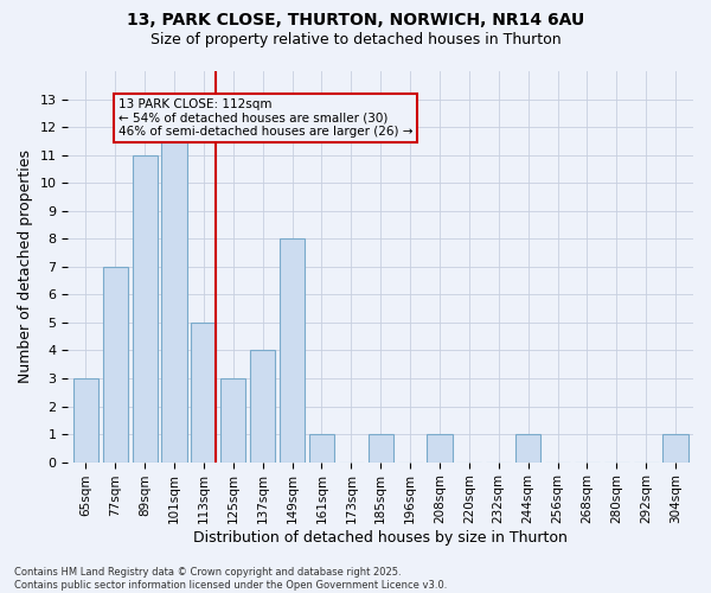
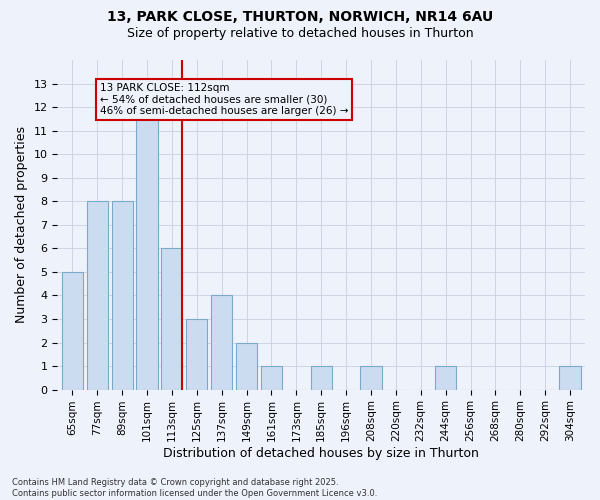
65sqm: 3 -> 5
77sqm: 7 -> 8
89sqm: 11 -> 8
113sqm: 5 -> 6
149sqm: 8 -> 2
